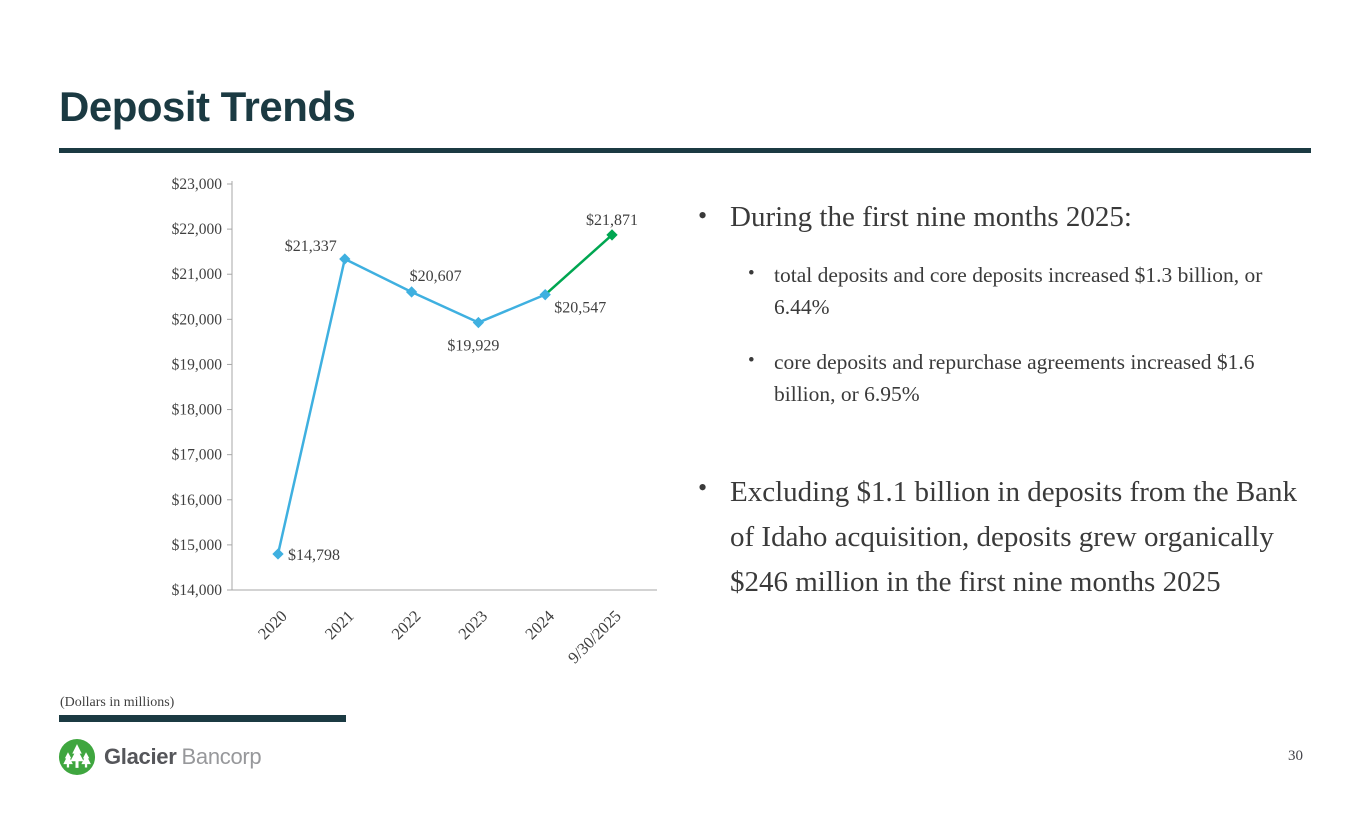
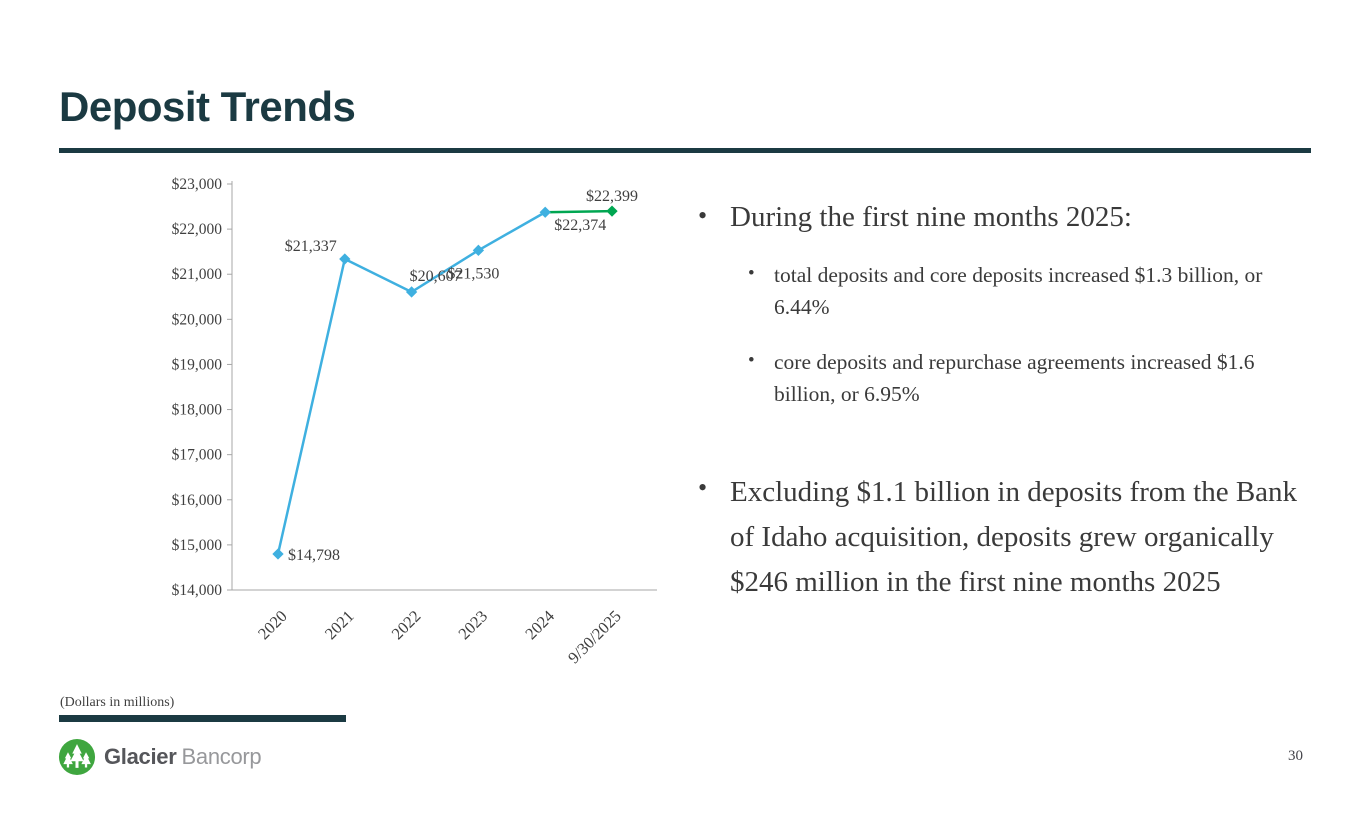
2023: $19,929 -> $21,530
2024: $20,547 -> $22,374
9/30/2025: $21,871 -> $22,399
